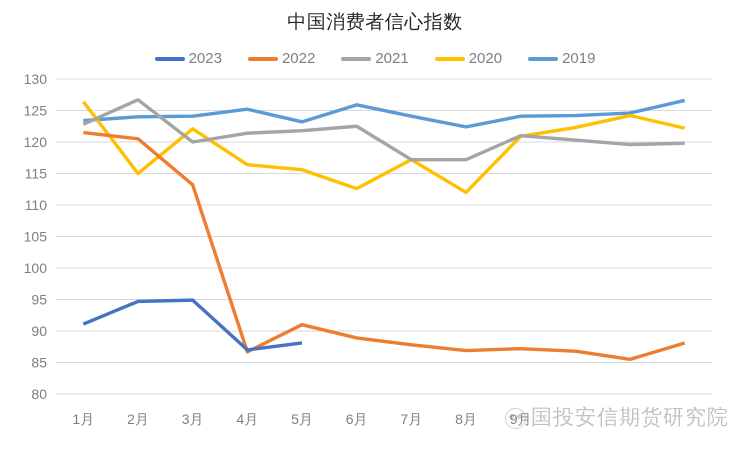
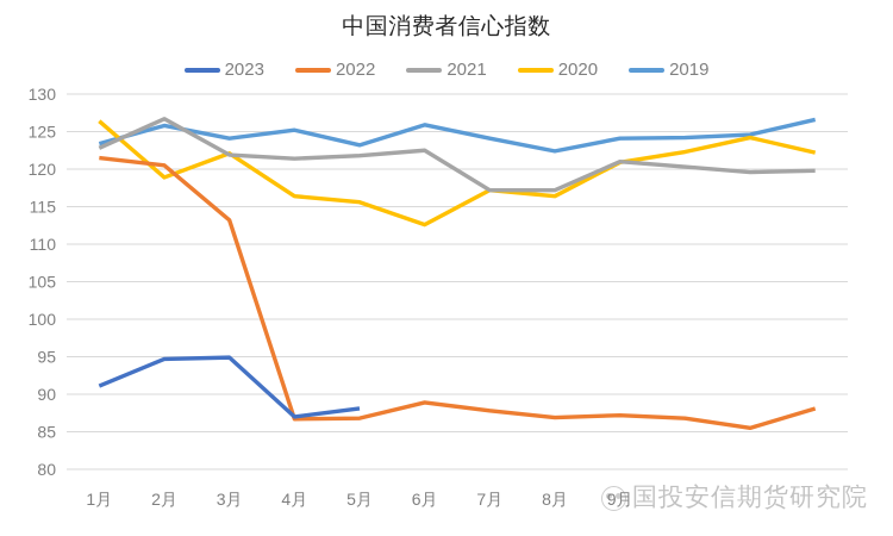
2020/2月: 115 -> 119
2019/2月: 124 -> 126
2021/3月: 120 -> 122
2022/5月: 91 -> 87
2020/8月: 112 -> 116
